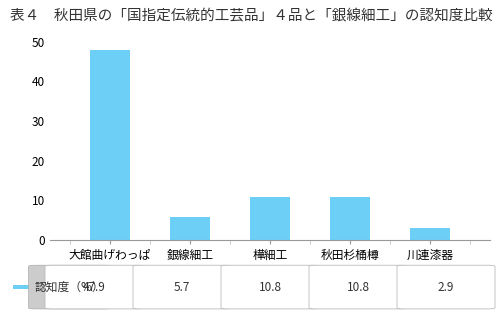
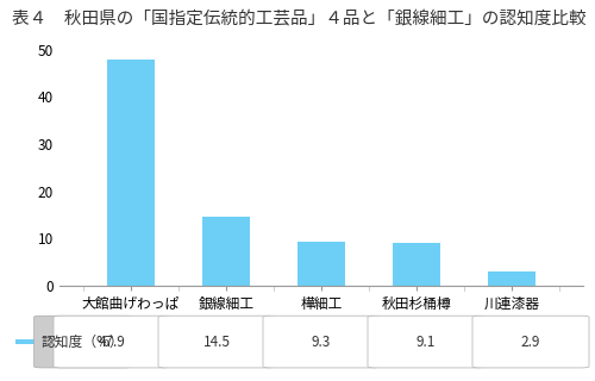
銀線細工: 5.7 -> 14.5
樺細工: 10.8 -> 9.3
秋田杉桶樽: 10.8 -> 9.1
